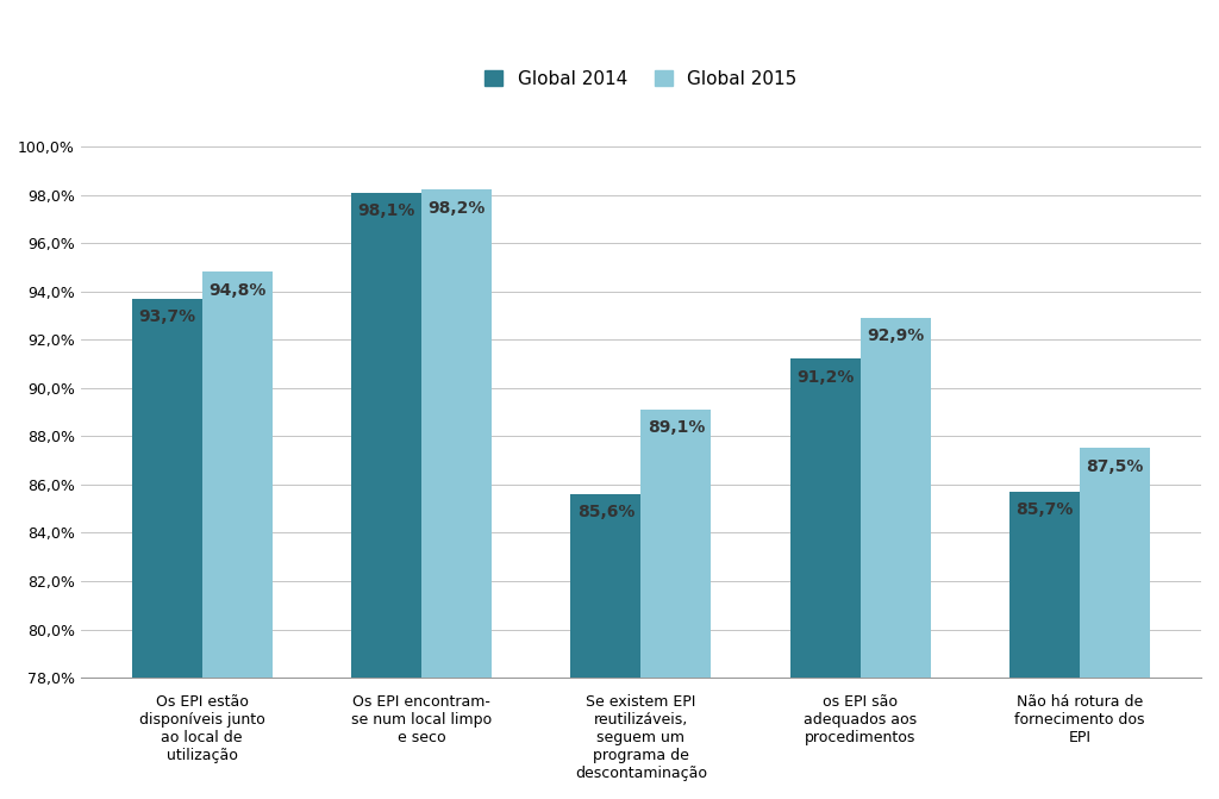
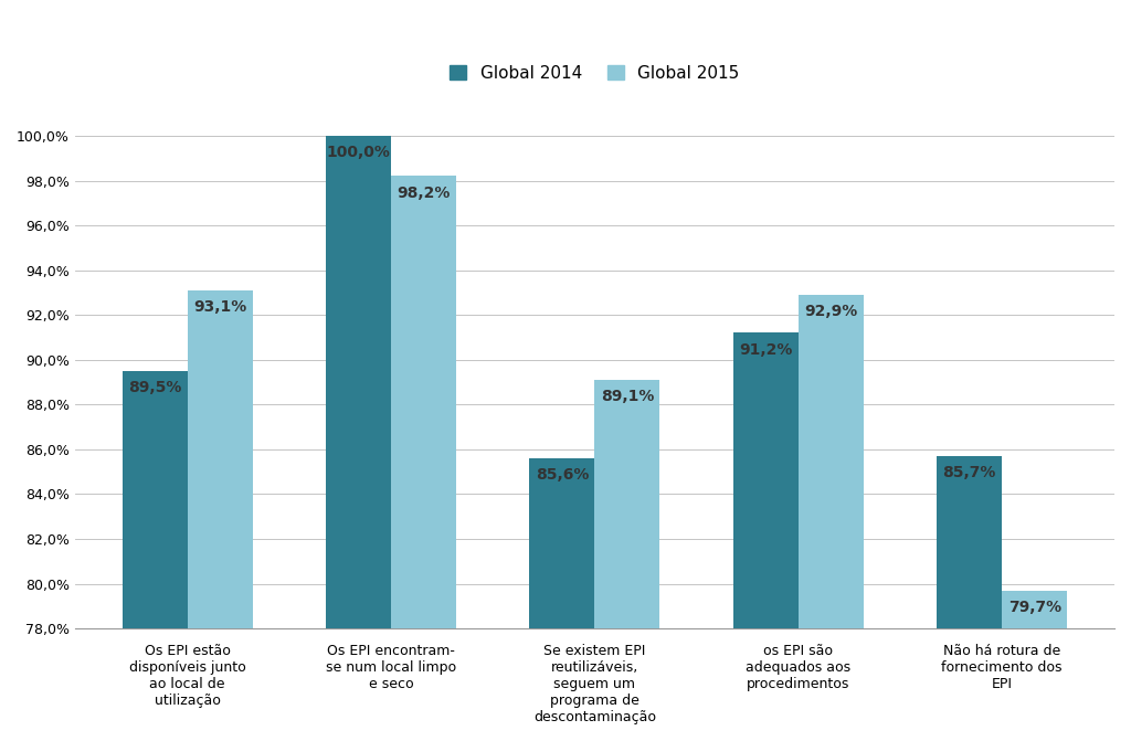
Global 2014/Os EPI estão disponíveis junto ao local de utilização: 93,7% -> 89,5%
Global 2015/Os EPI estão disponíveis junto ao local de utilização: 94,8% -> 93,1%
Global 2014/Os EPI encontram- se num local limpo e seco: 98,1% -> 100,0%
Global 2015/Não há rotura de fornecimento dos EPI: 87,5% -> 79,7%
